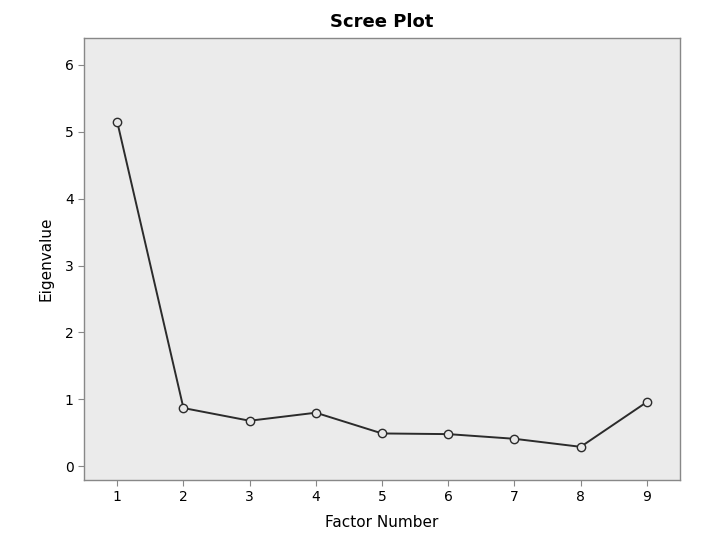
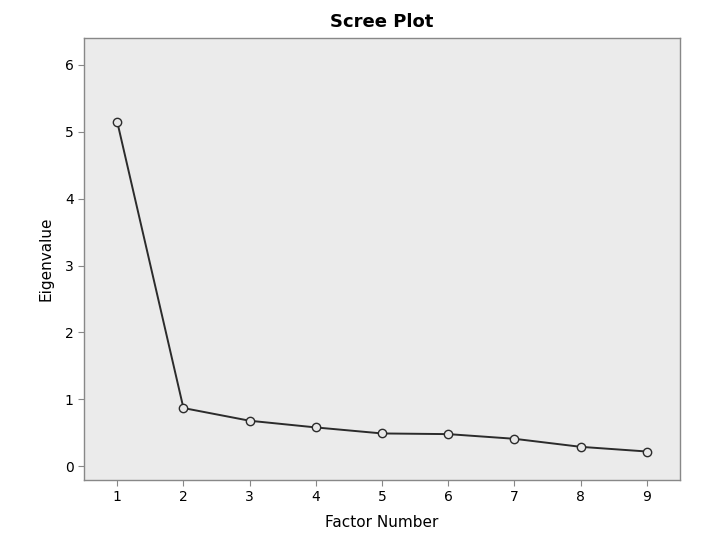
4: 0.80 -> 0.58
9: 0.96 -> 0.22
